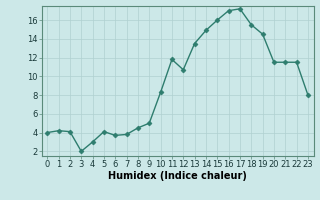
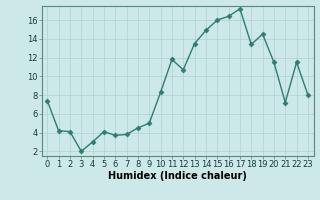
0: 4.0 -> 7.4
16: 17.0 -> 16.4
18: 15.5 -> 13.4
21: 11.5 -> 7.2
